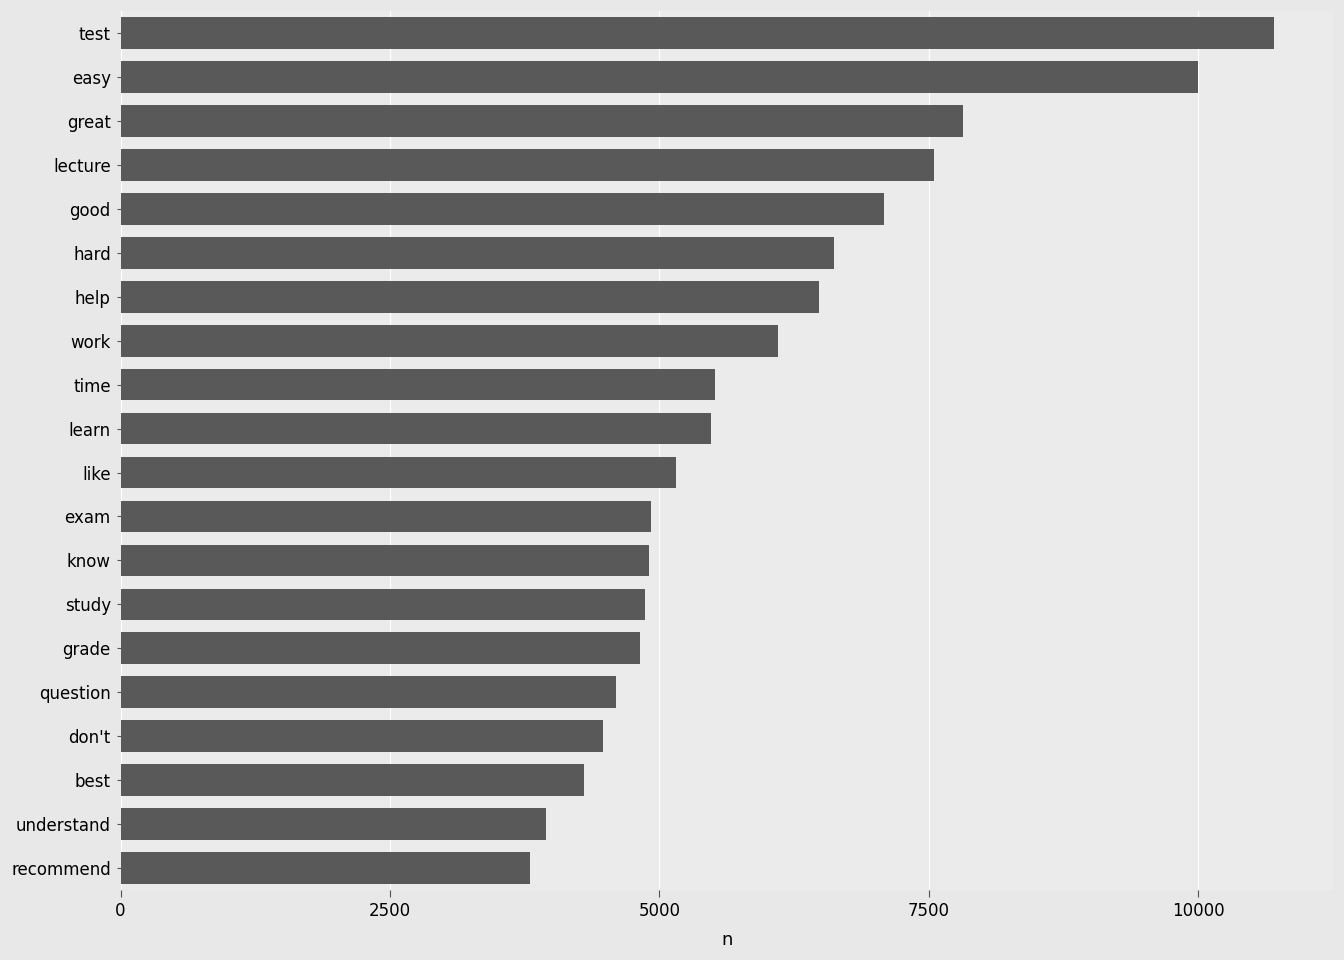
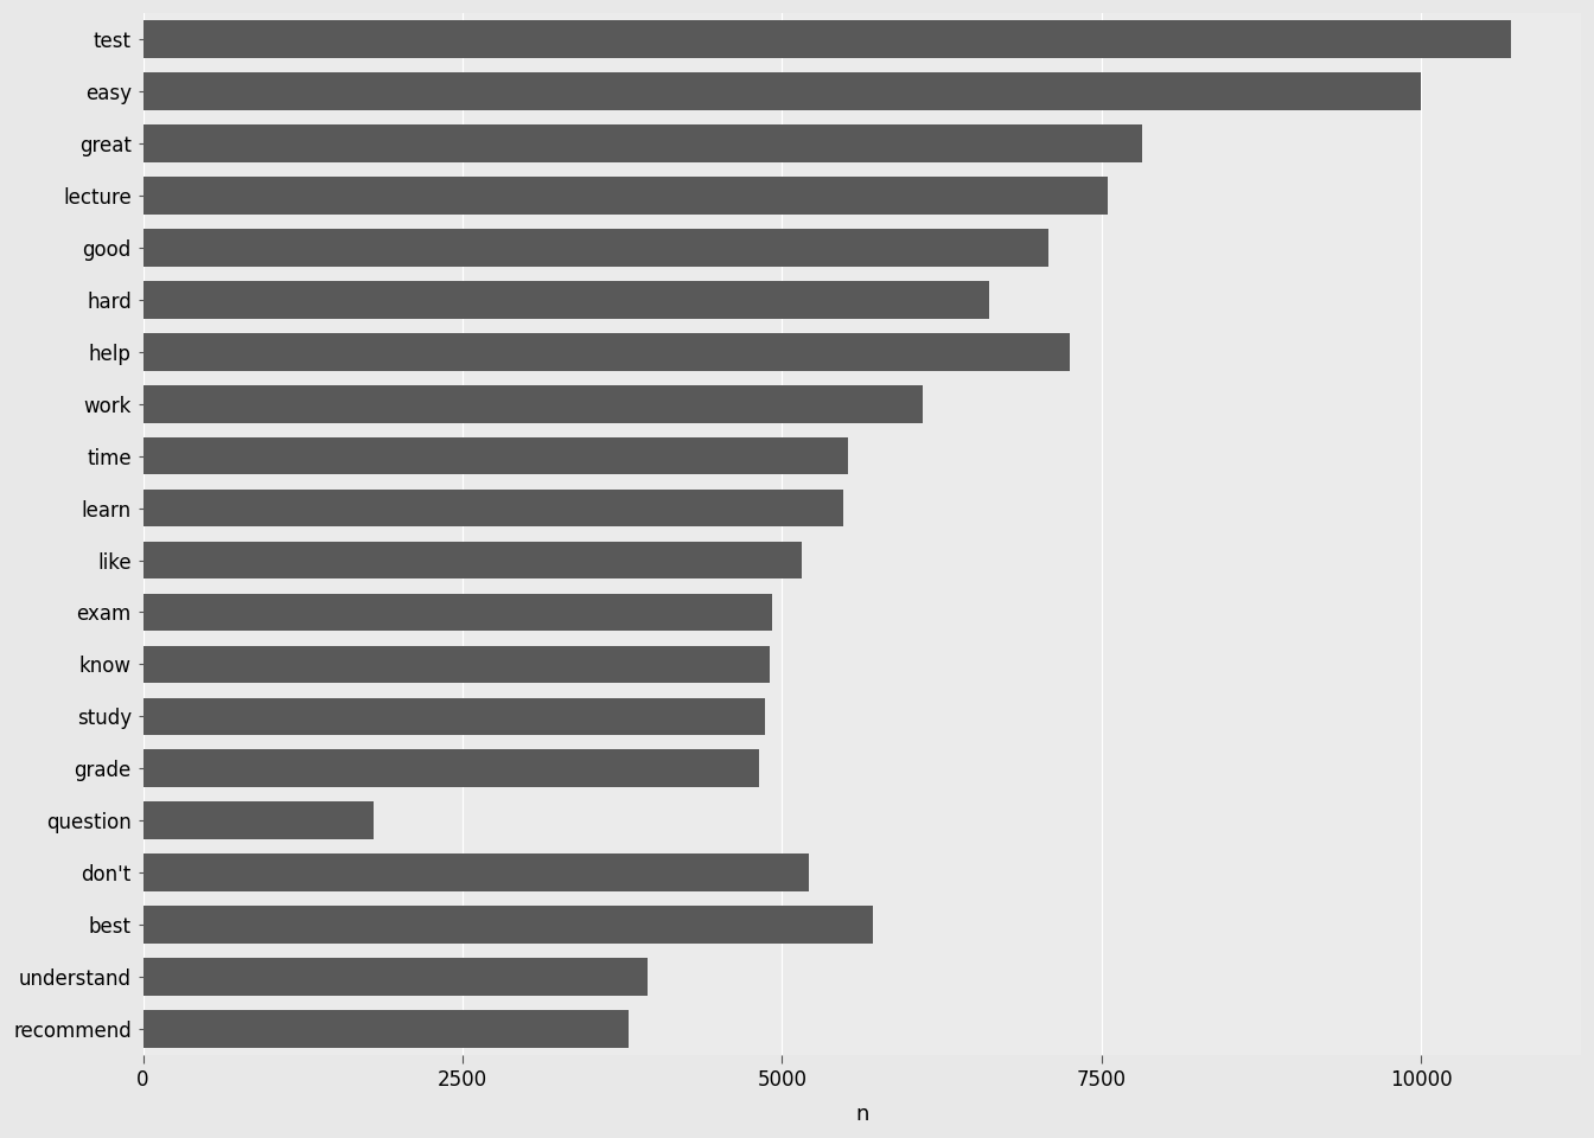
help: 6480 -> 7250
question: 4600 -> 1800
don't: 4480 -> 5210
best: 4300 -> 5710
